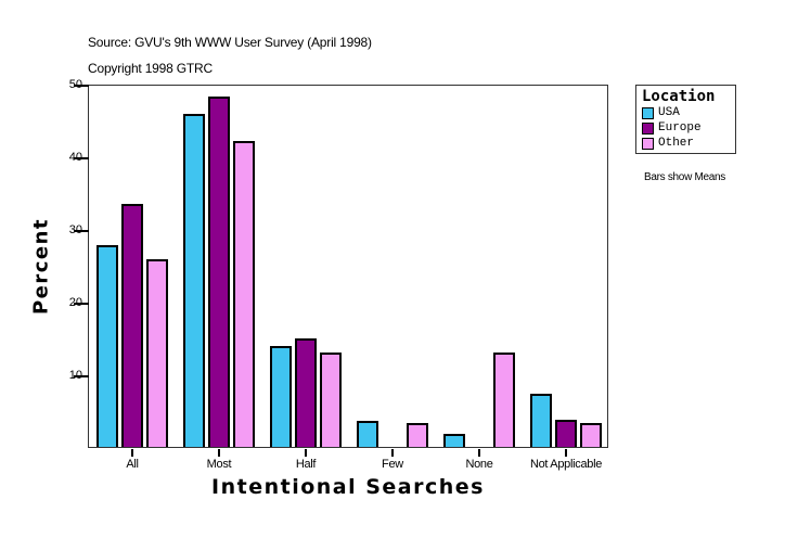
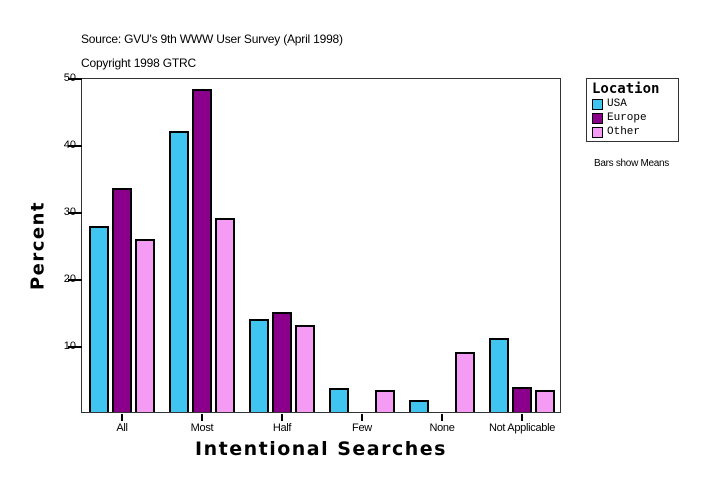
USA/Most: 46 -> 42
Other/Most: 42 -> 29
Other/None: 13 -> 9
USA/Not Applicable: 7 -> 11
